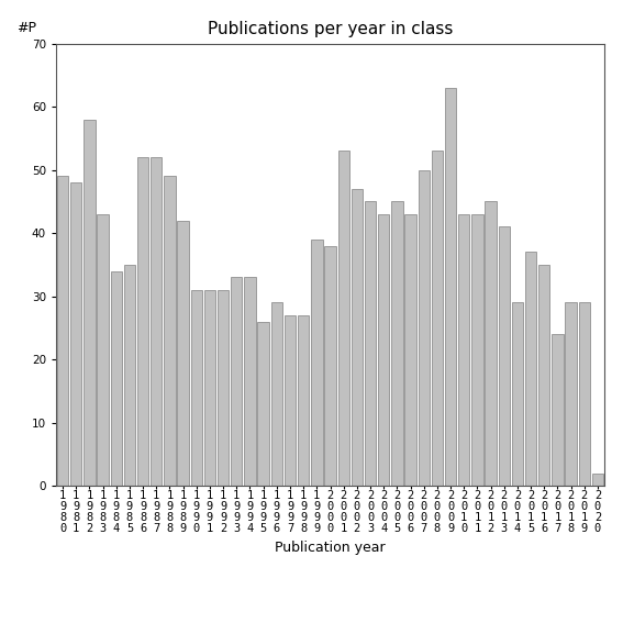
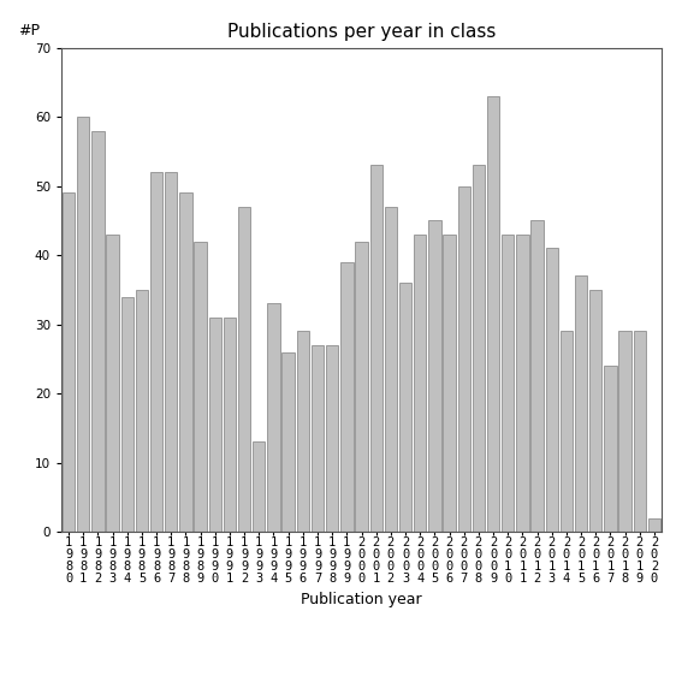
1 9 8 1: 48 -> 60
1 9 9 2: 31 -> 47
1 9 9 3: 33 -> 13
2 0 0 0: 38 -> 42
2 0 0 3: 45 -> 36
